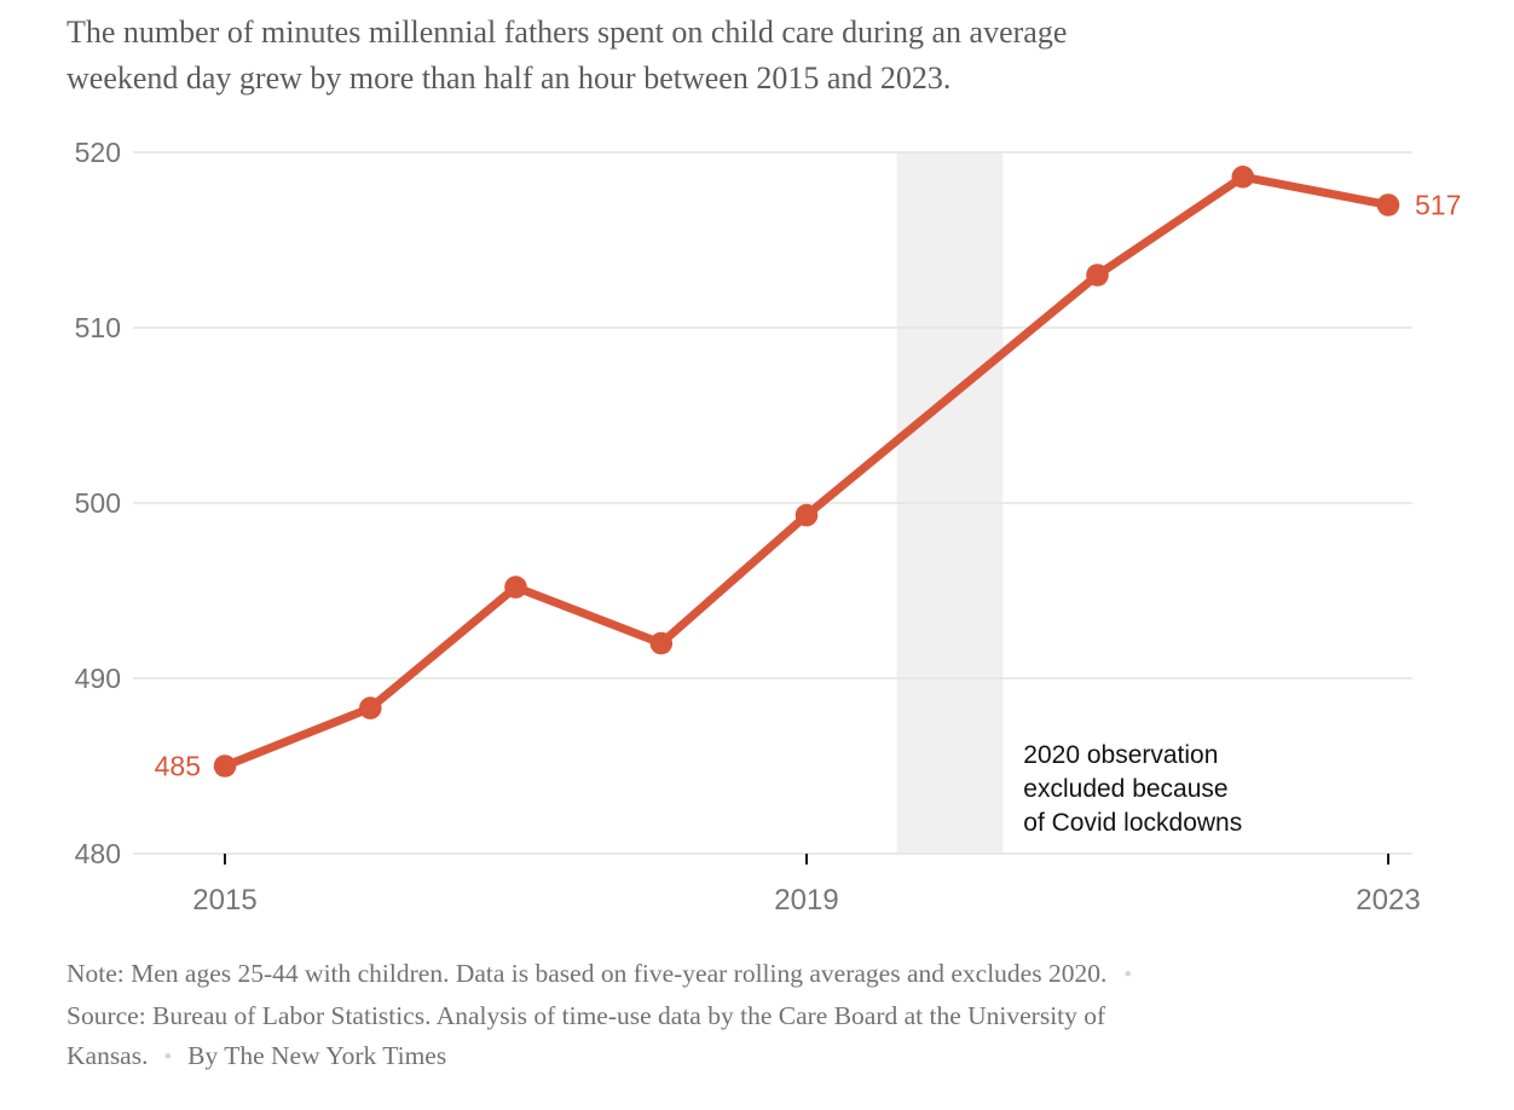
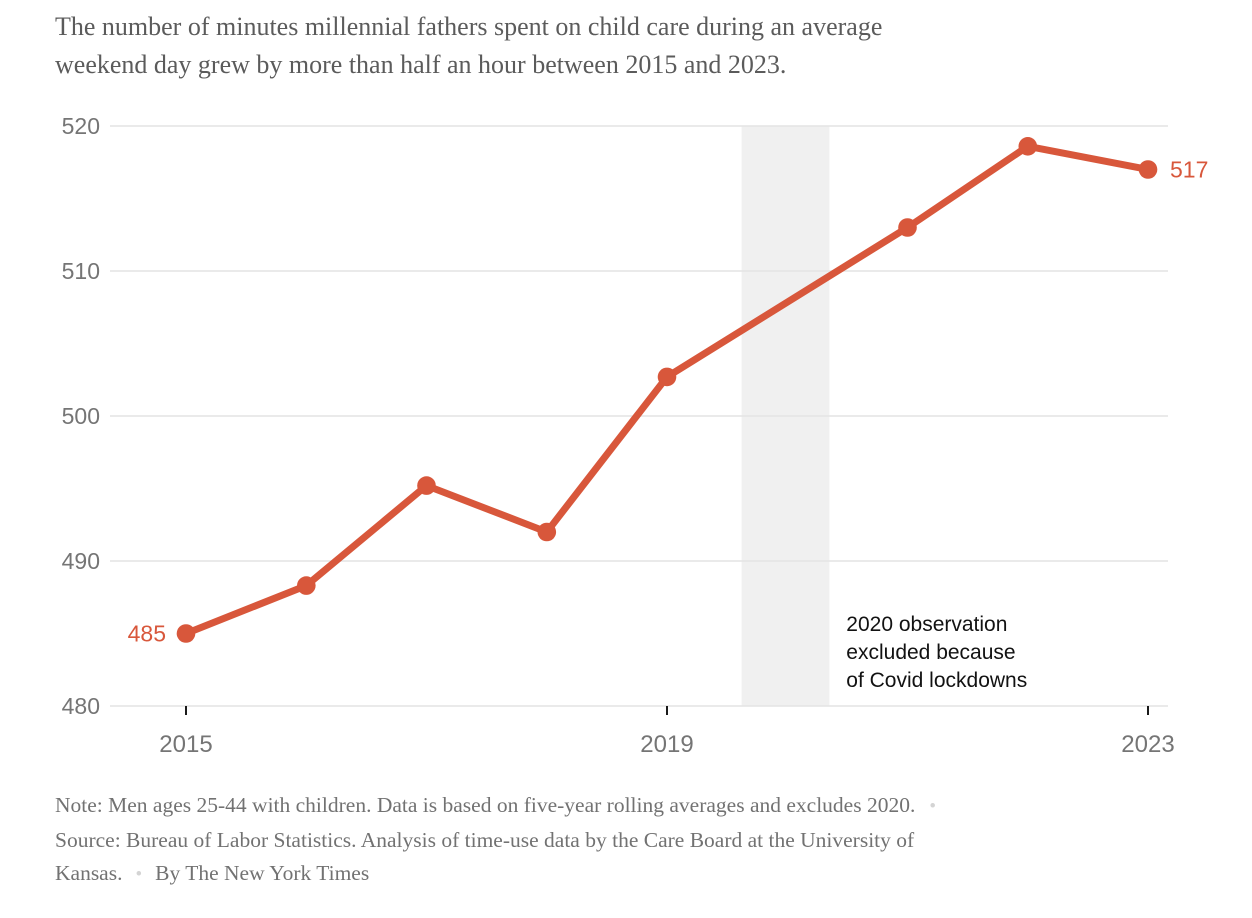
2019: 499.3 -> 502.7
